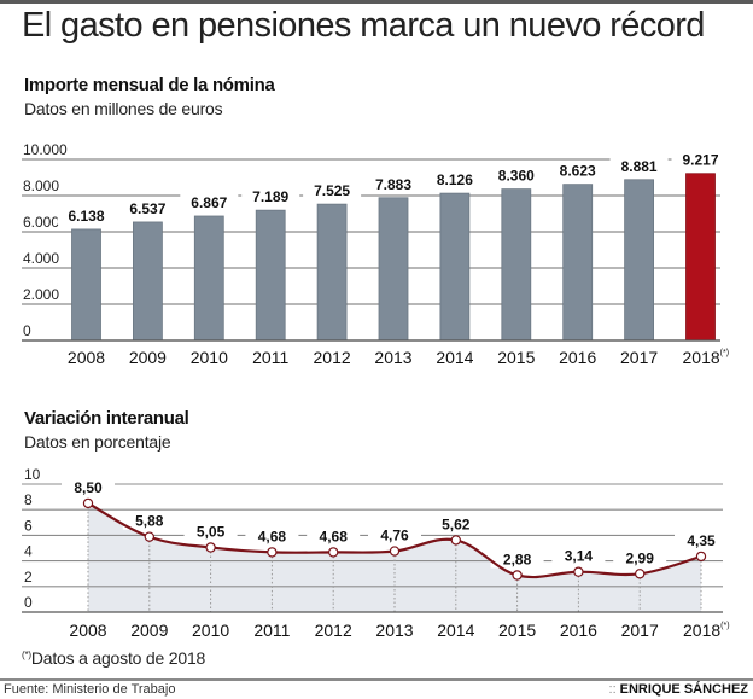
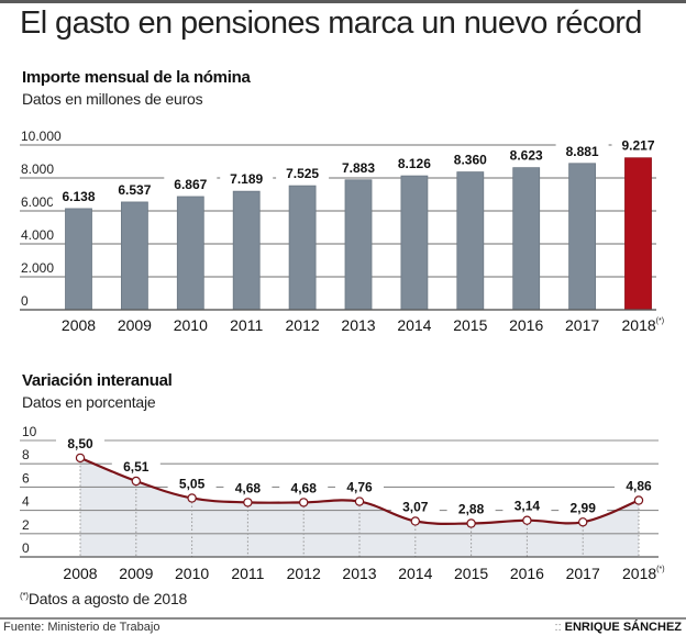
Variación interanual/2009: 5,88 -> 6,51
Variación interanual/2014: 5,62 -> 3,07
Variación interanual/2018: 4,35 -> 4,86
